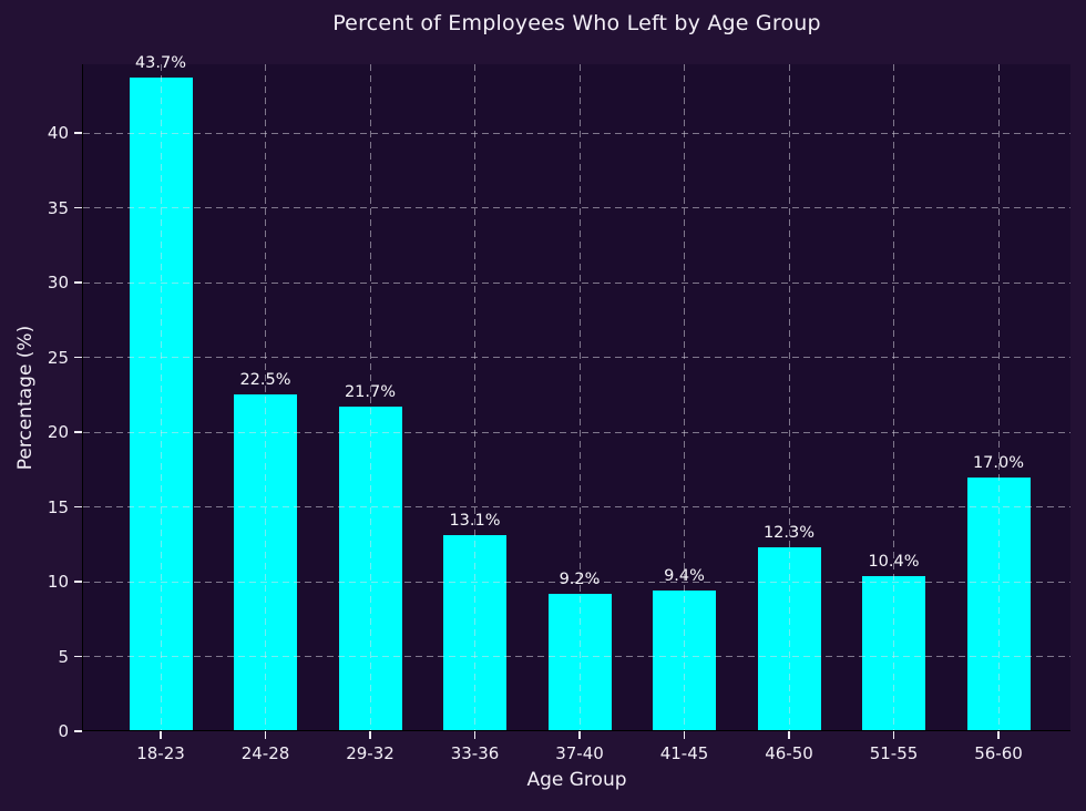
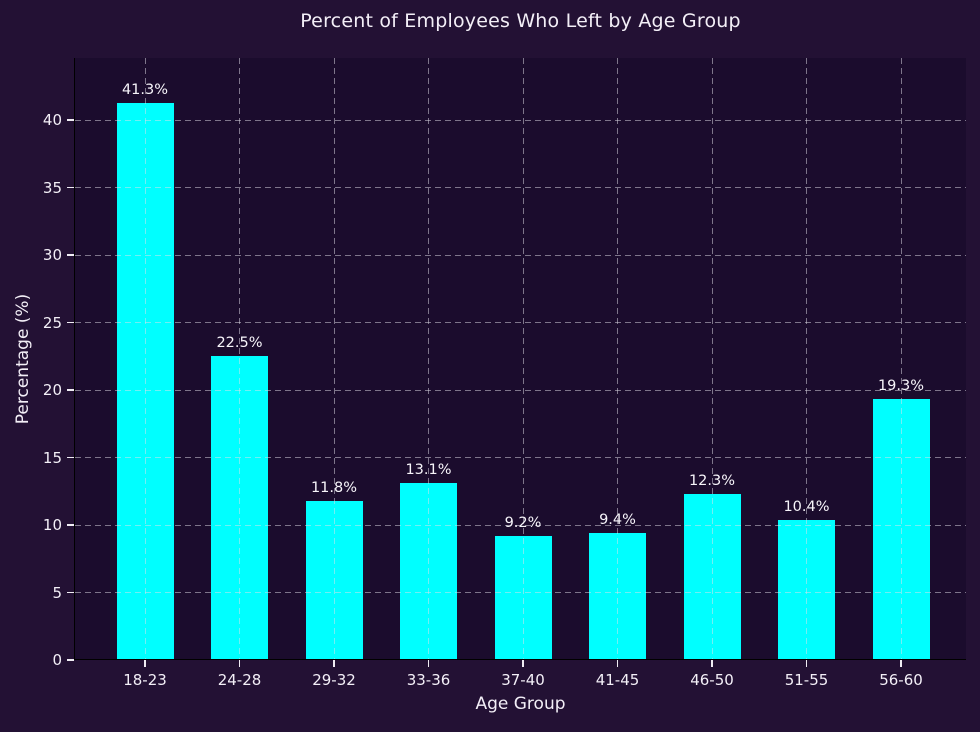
18-23: 43.7% -> 41.3%
29-32: 21.7% -> 11.8%
56-60: 17.0% -> 19.3%
